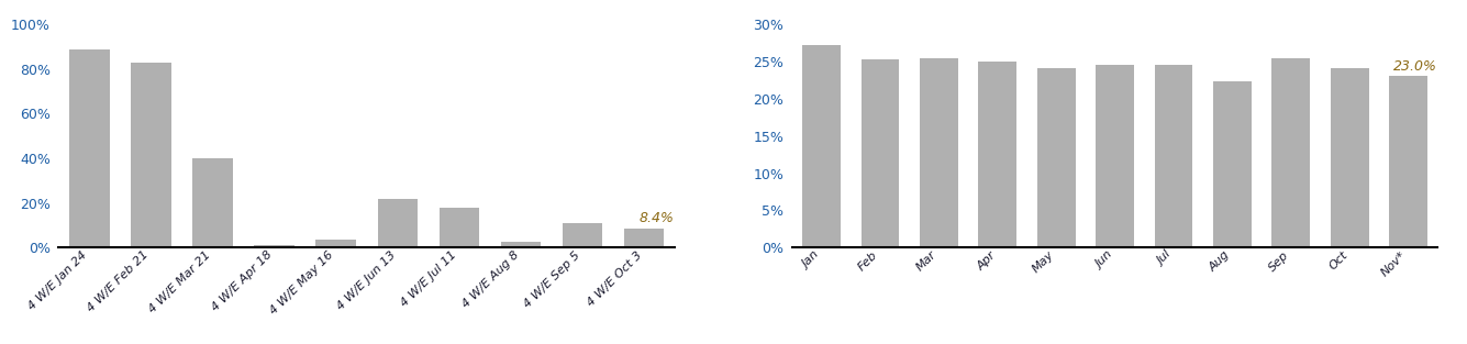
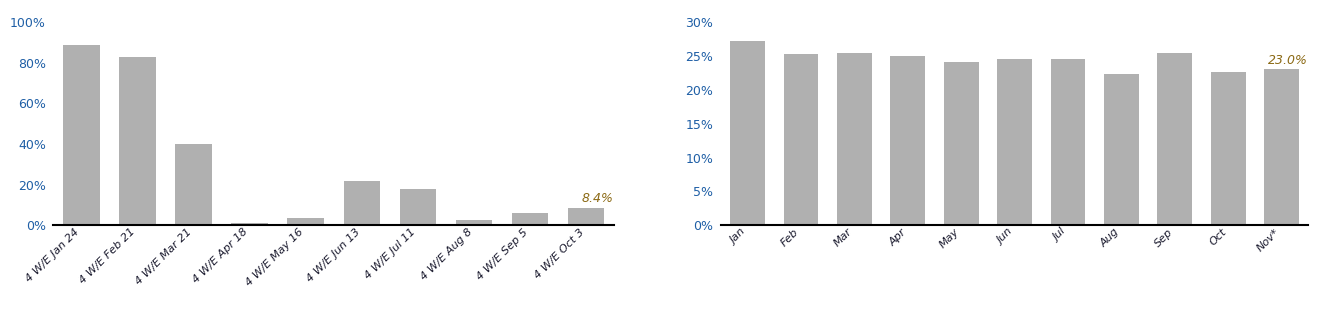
4 W/E Sep 5: 10.8% -> 6.0%
Oct: 24.1% -> 22.6%
